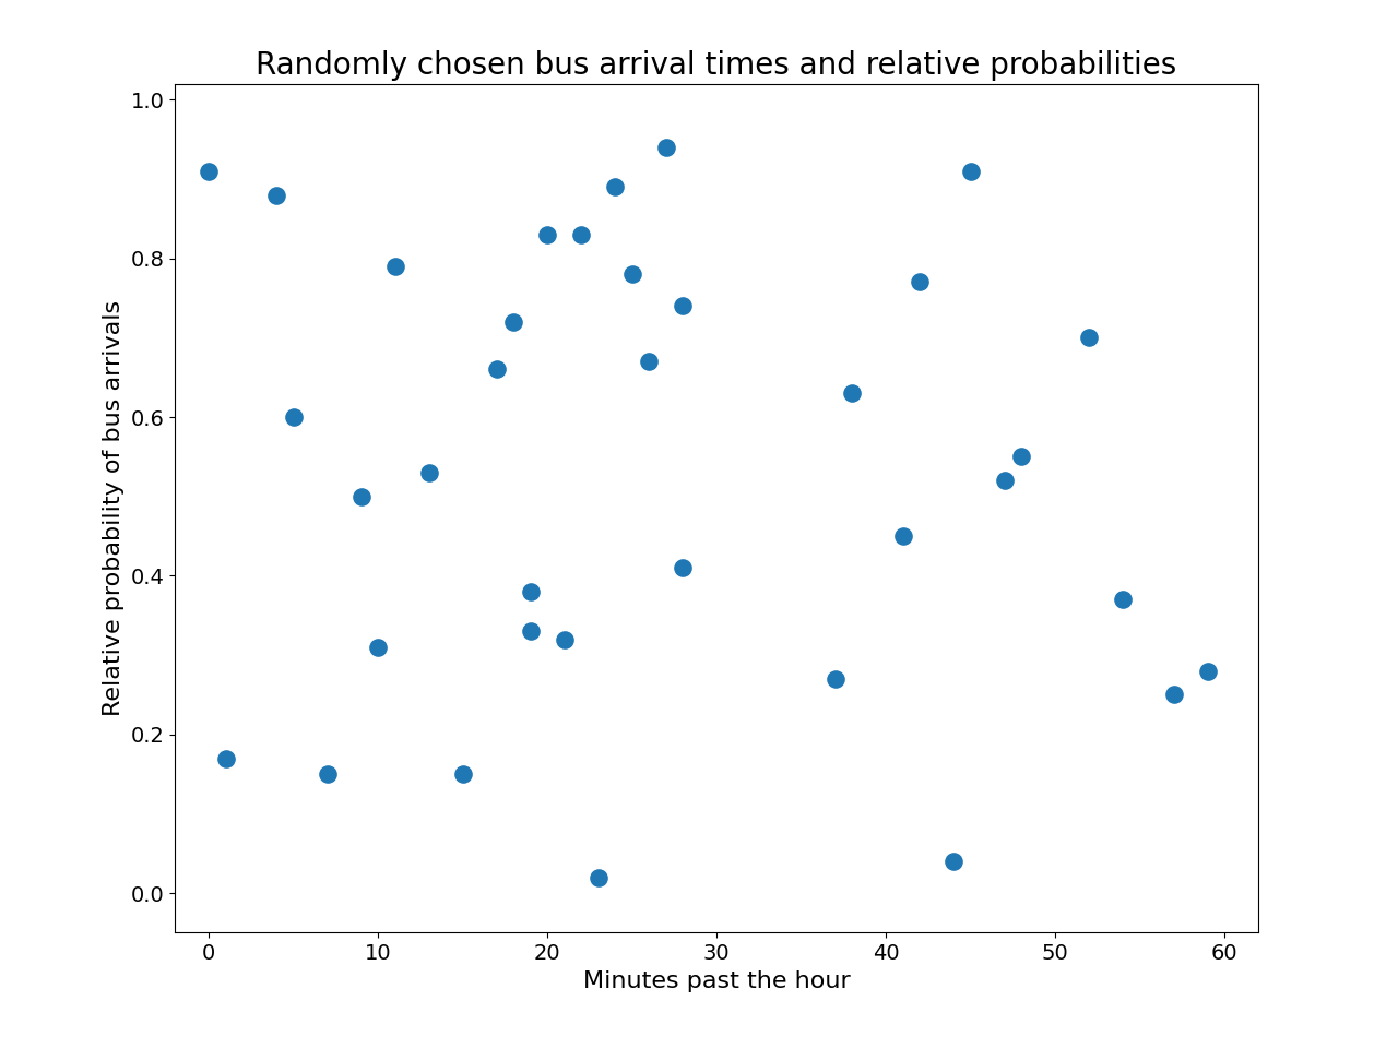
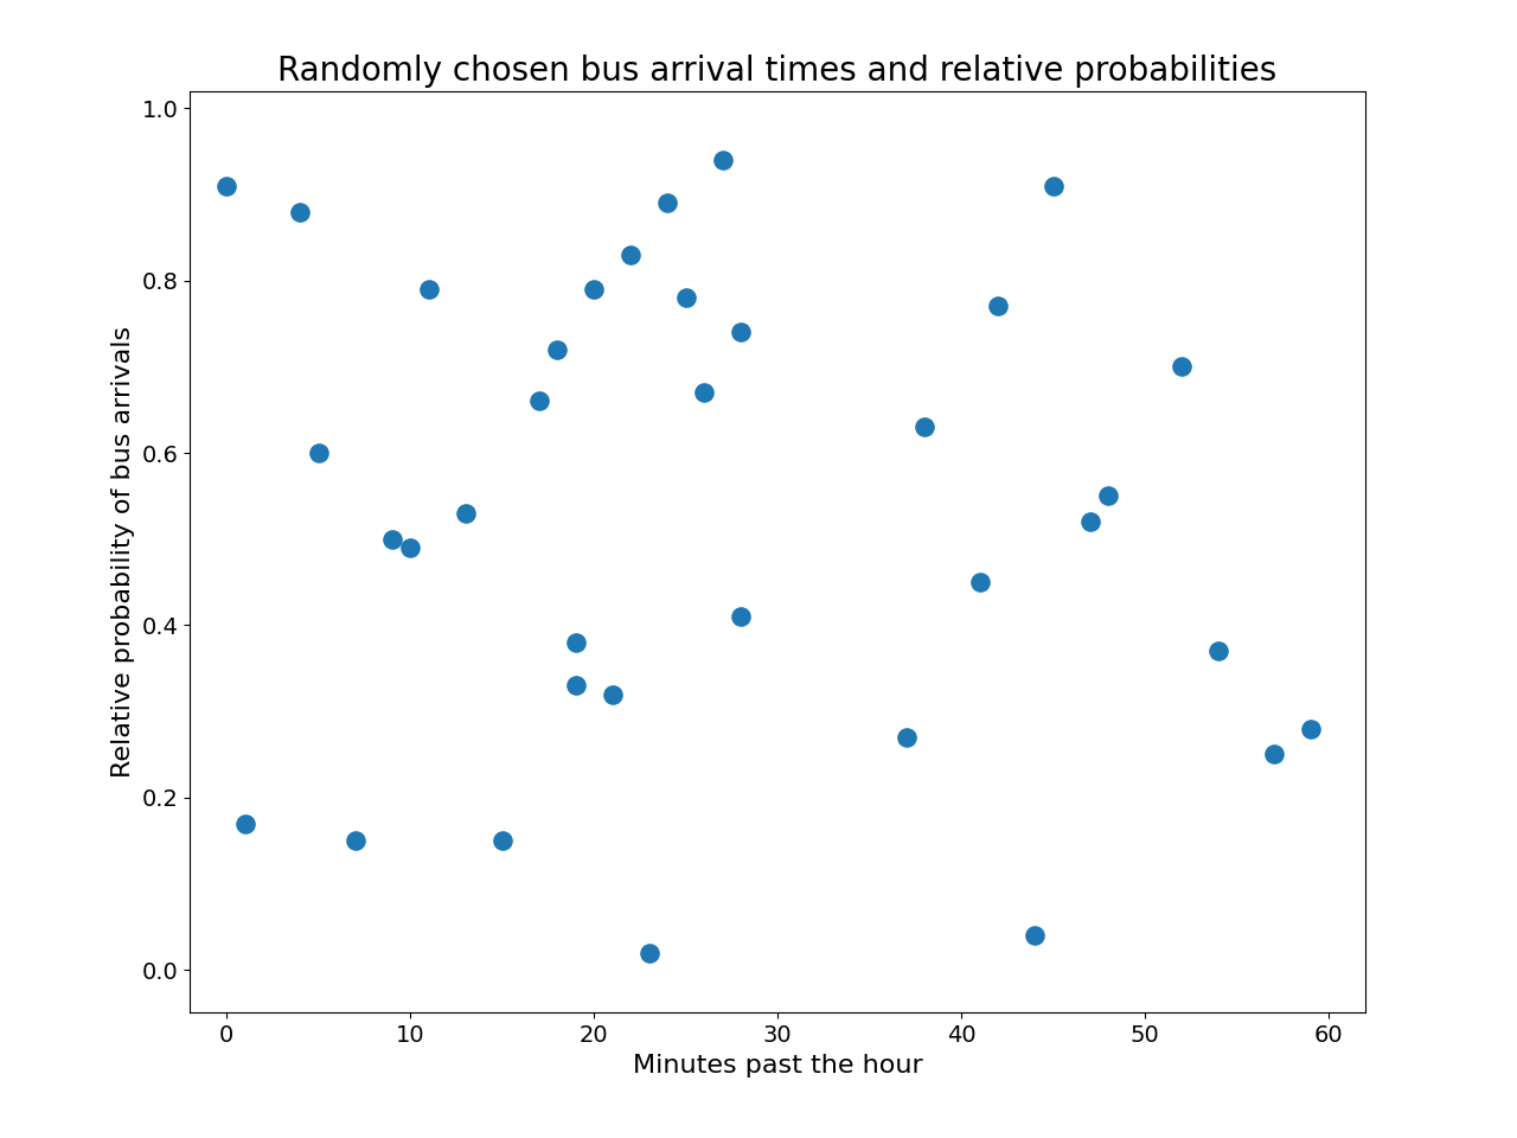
10: 0.31 -> 0.49
20: 0.83 -> 0.79
